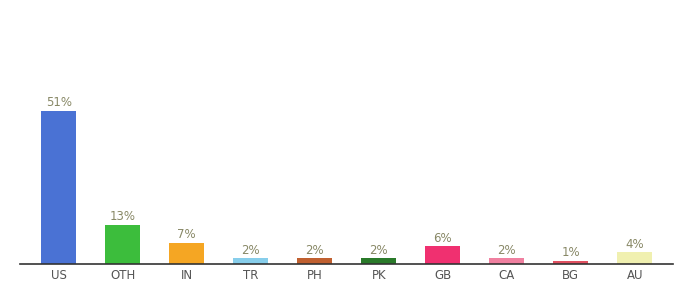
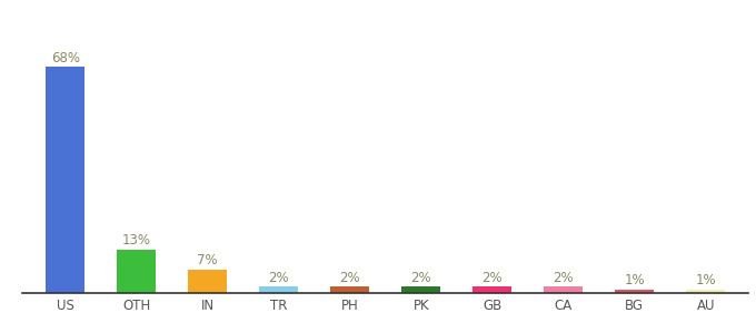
US: 51% -> 68%
GB: 6% -> 2%
AU: 4% -> 1%
